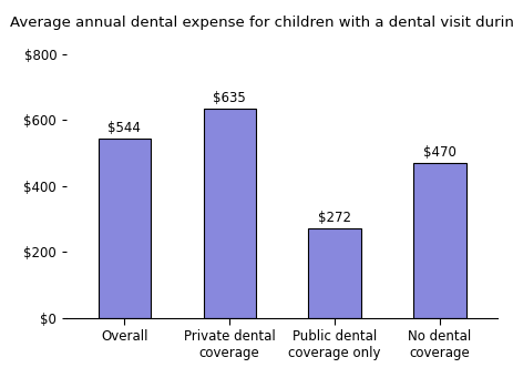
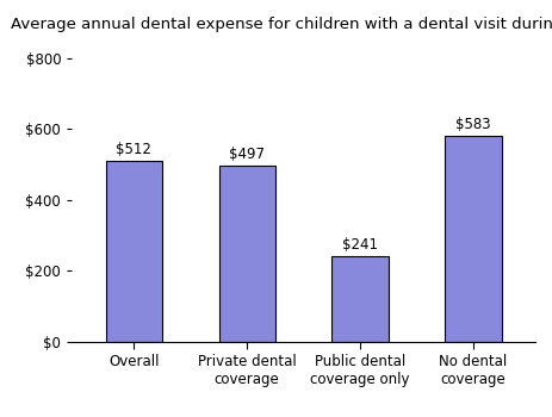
Overall: $544 -> $512
Private dental coverage: $635 -> $497
Public dental coverage only: $272 -> $241
No dental coverage: $470 -> $583
